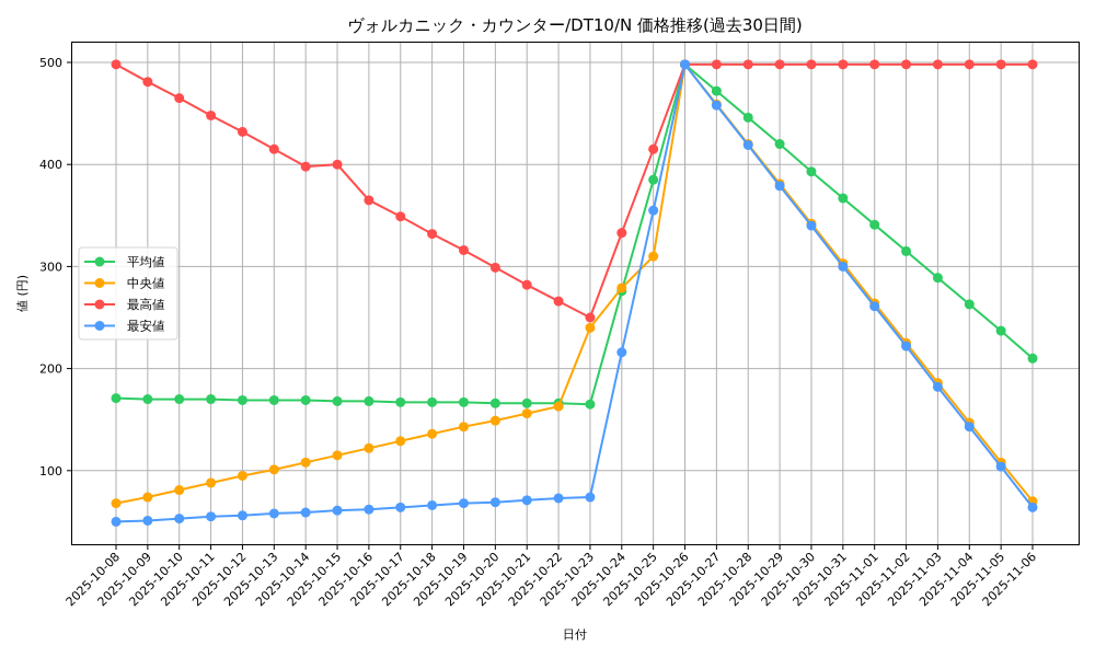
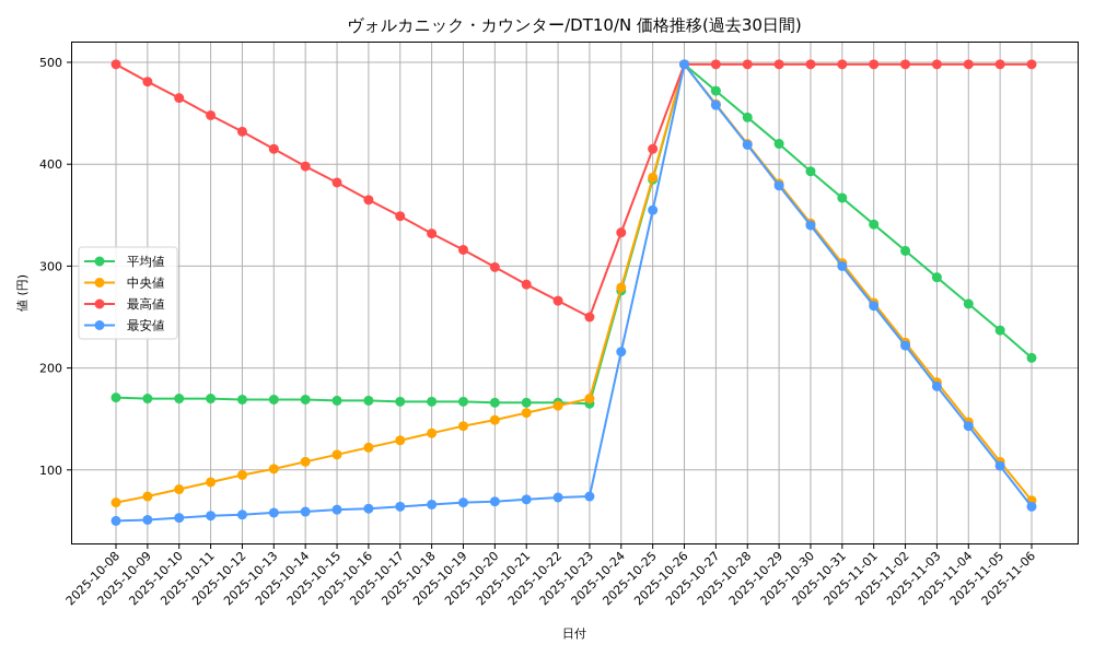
最高値/2025-10-15: 400 -> 380
中央値/2025-10-23: 240 -> 170
中央値/2025-10-25: 310 -> 390
